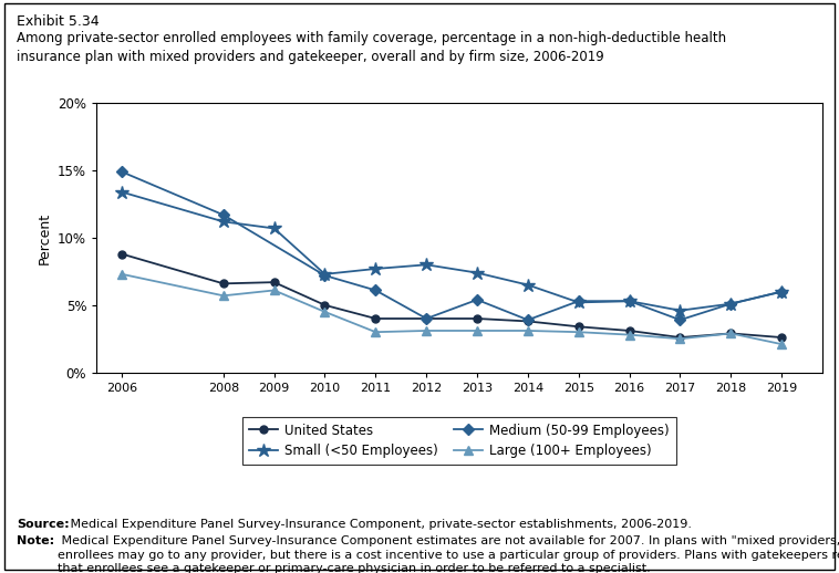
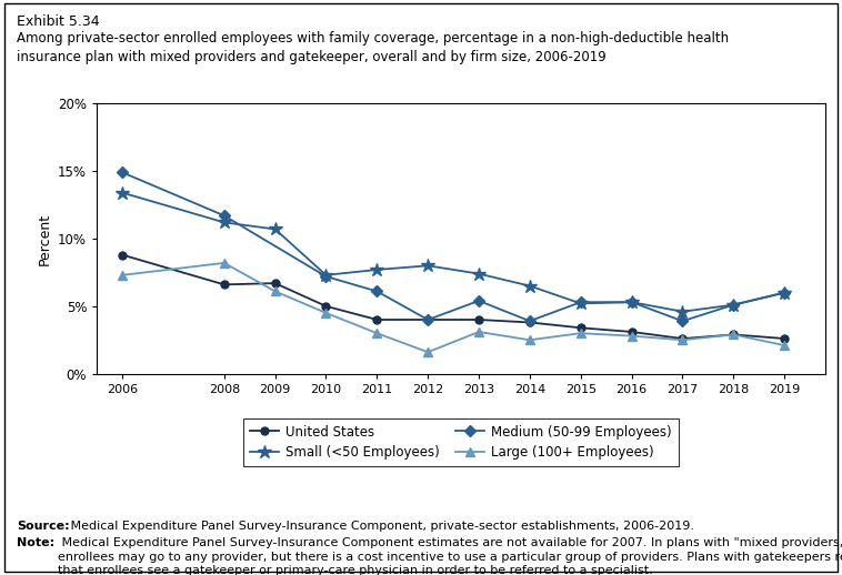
Large (100+ Employees)/2008: 5.7% -> 8.2%
Large (100+ Employees)/2012: 3.1% -> 1.6%
Large (100+ Employees)/2014: 3.1% -> 2.5%
